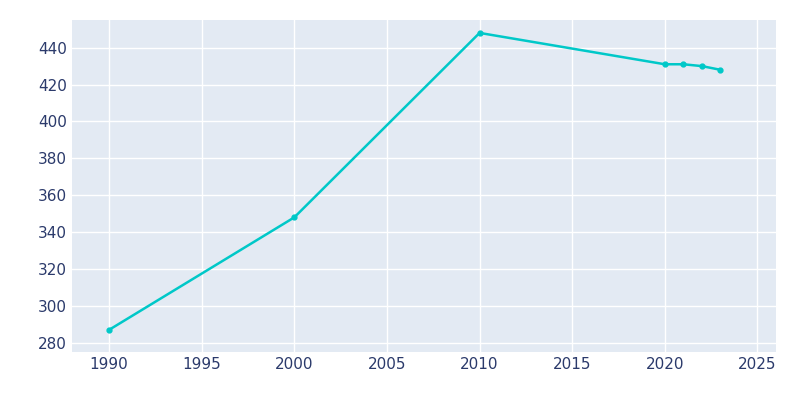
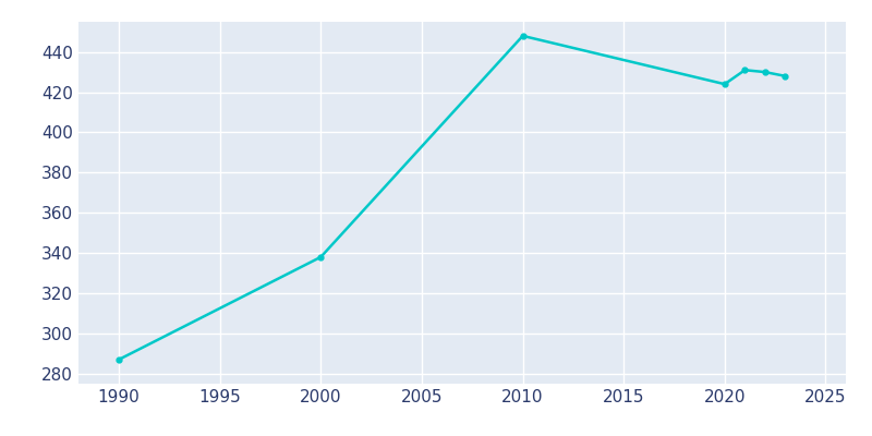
2000: 348 -> 338
2020: 431 -> 424
